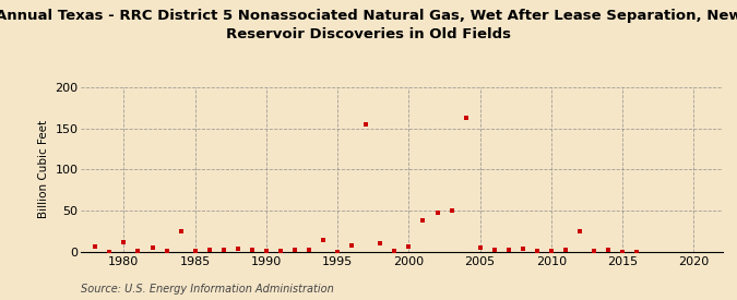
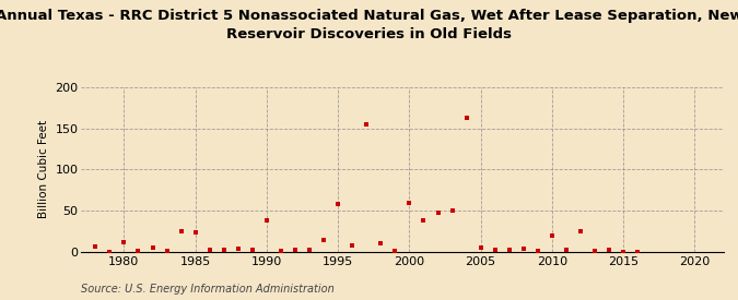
1985: 1 -> 24
1990: 1 -> 38
1995: 0 -> 58
2000: 6 -> 60
2010: 1 -> 20
